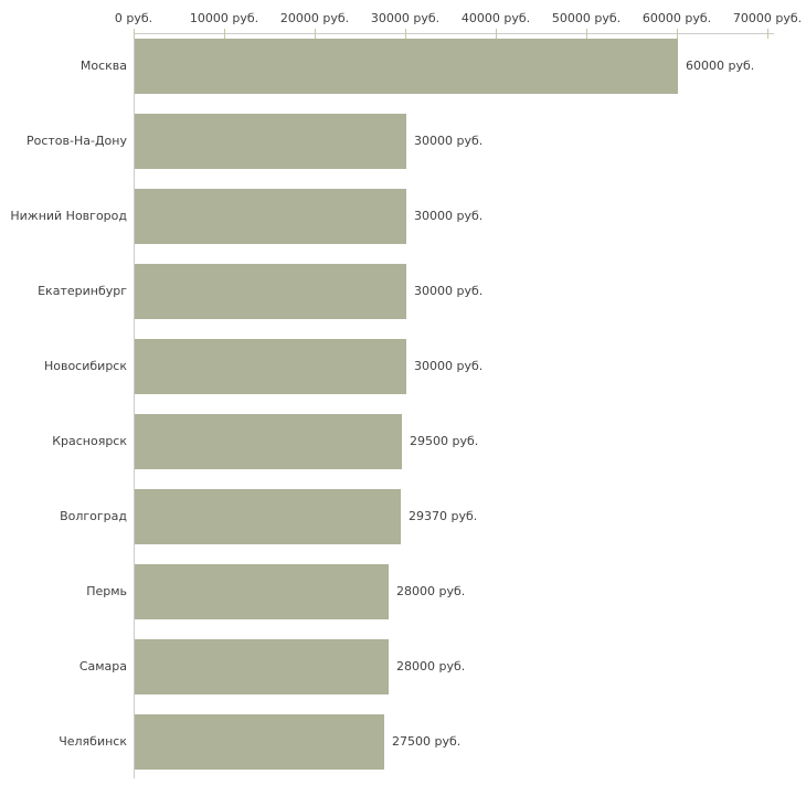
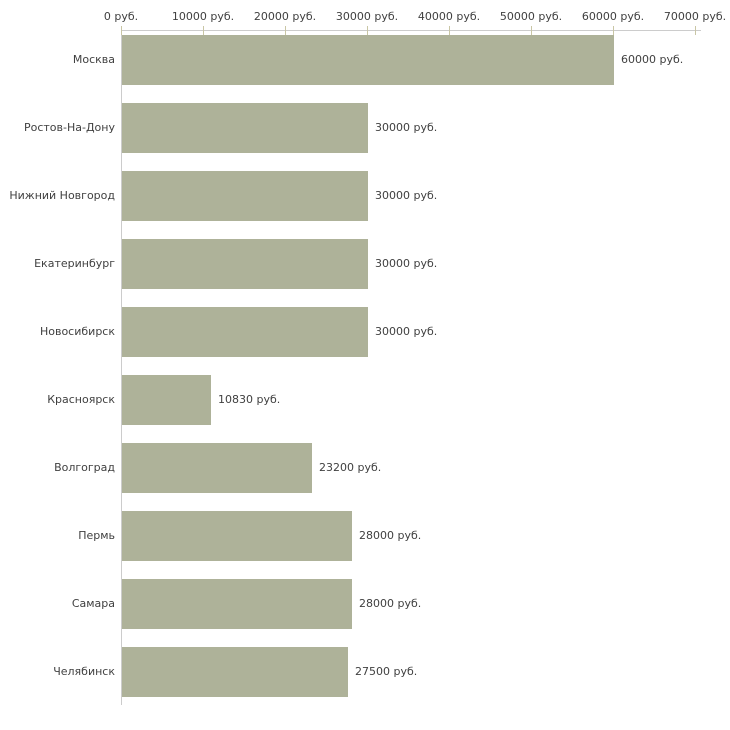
Красноярск: 29500 -> 10830
Волгоград: 29370 -> 23200
